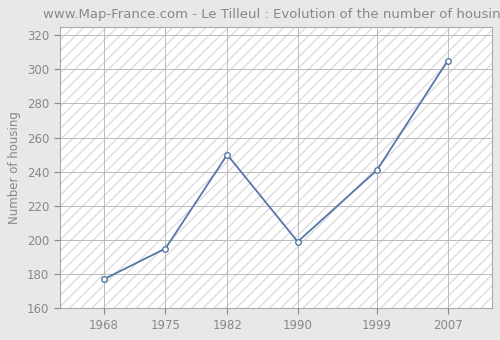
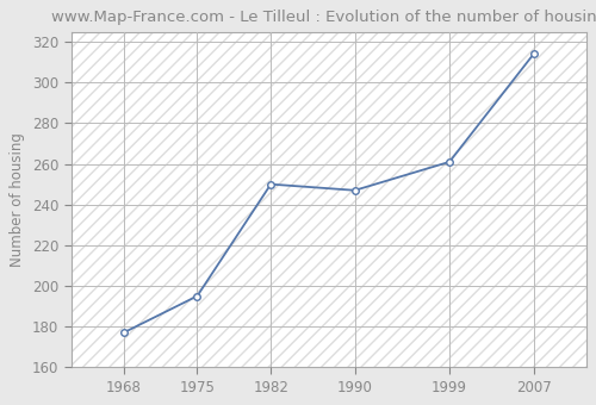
1990: 199 -> 247
1999: 241 -> 261
2007: 305 -> 314
